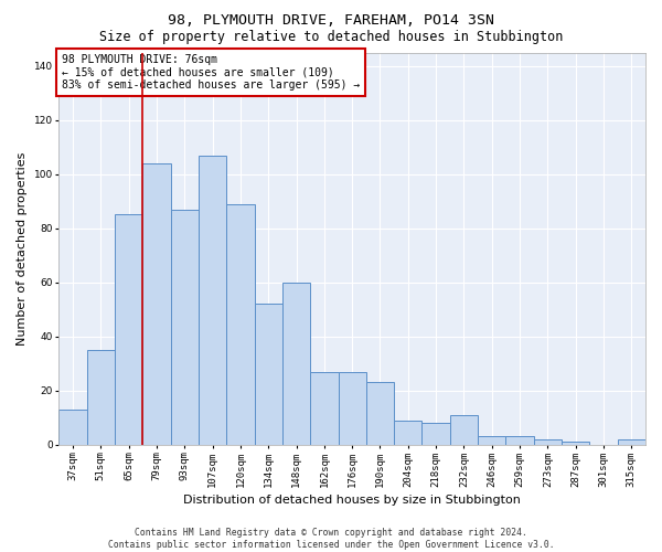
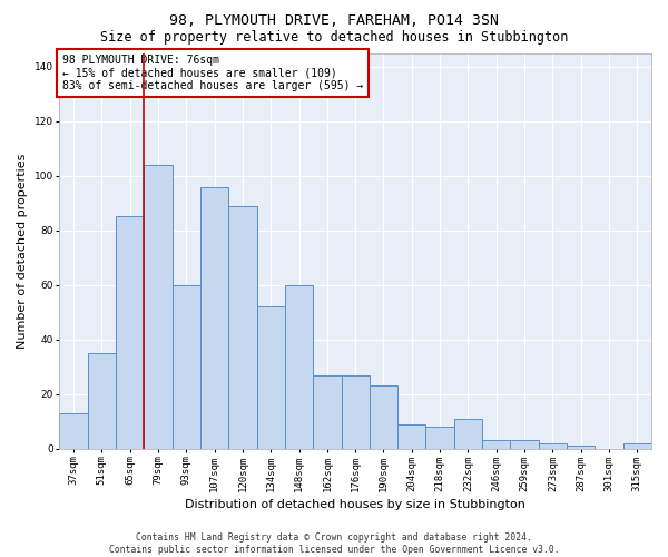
93sqm: 87 -> 60
107sqm: 107 -> 96
